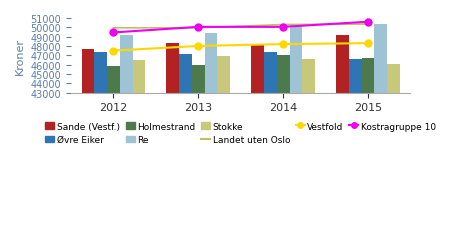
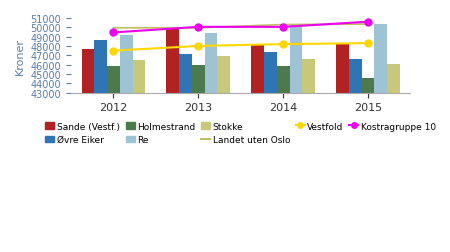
Øvre Eiker/2012: 47300 -> 48600
Sande (Vestf.)/2013: 48300 -> 50000
Holmestrand/2014: 47000 -> 45800
Sande (Vestf.)/2015: 49200 -> 48200
Holmestrand/2015: 46700 -> 44600
